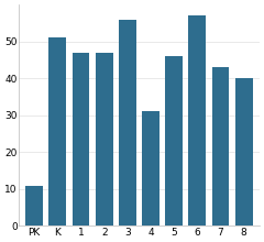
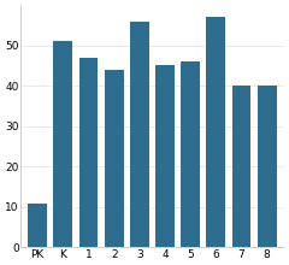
2: 47 -> 44
4: 31 -> 45
7: 43 -> 40
